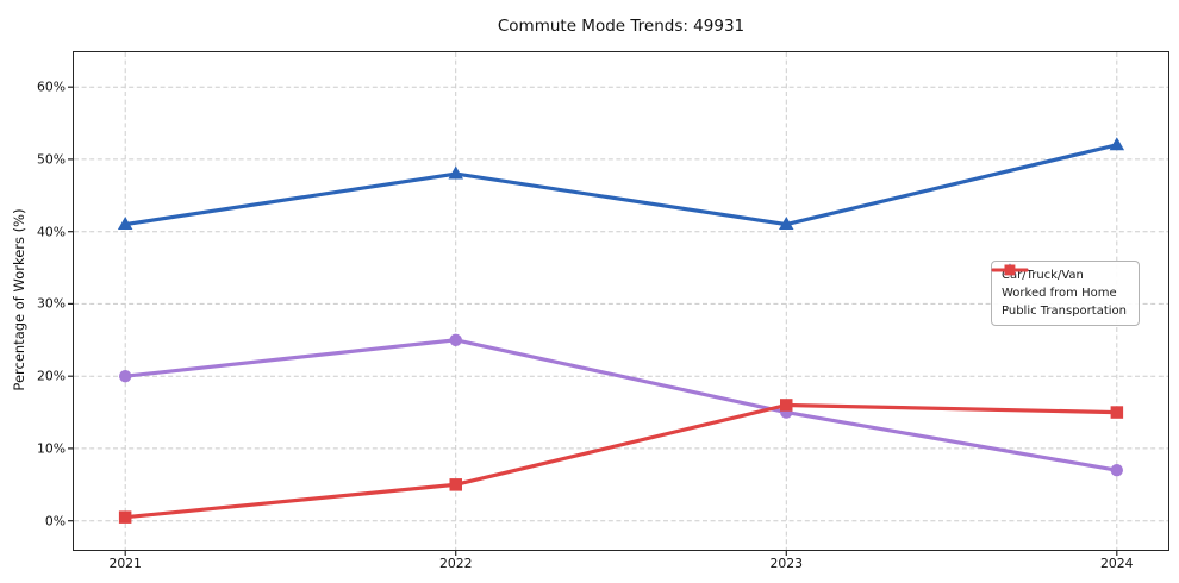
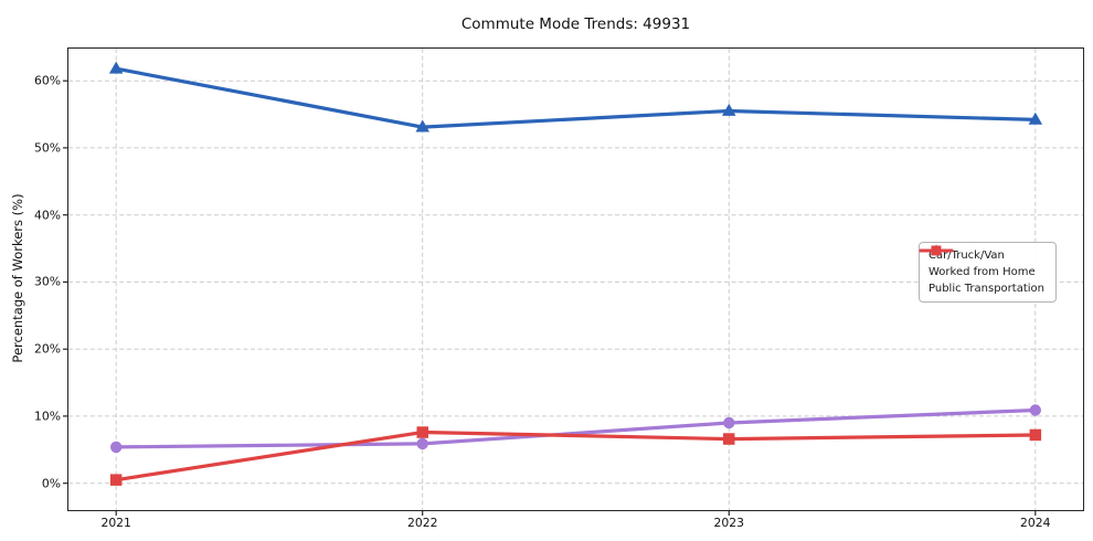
Car/Truck/Van/2021: 41% -> 62%
Worked from Home/2021: 20% -> 5%
Car/Truck/Van/2022: 48% -> 53%
Worked from Home/2022: 25% -> 6%
Public Transportation/2022: 5% -> 8%
Car/Truck/Van/2023: 41% -> 56%
Worked from Home/2023: 15% -> 9%
Public Transportation/2023: 16% -> 7%
Car/Truck/Van/2024: 52% -> 54%
Worked from Home/2024: 7% -> 11%
Public Transportation/2024: 15% -> 7%
